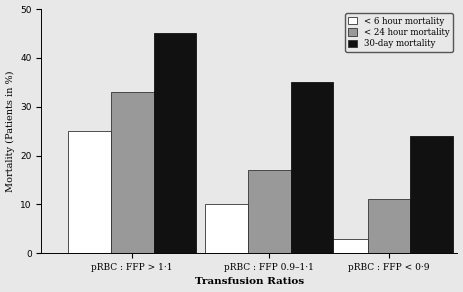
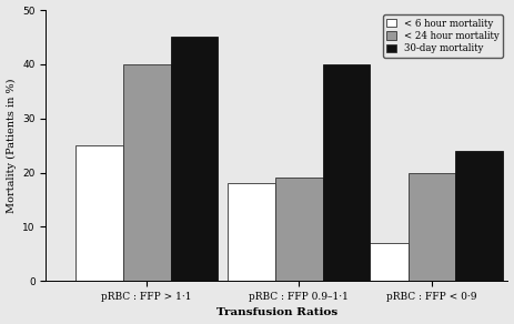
< 24 hour mortality/pRBC : FFP > 1·1: 33 -> 40
< 6 hour mortality/pRBC : FFP 0.9–1·1: 10 -> 18
< 24 hour mortality/pRBC : FFP 0.9–1·1: 17 -> 19
30-day mortality/pRBC : FFP 0.9–1·1: 35 -> 40
< 6 hour mortality/pRBC : FFP < 0·9: 3 -> 7
< 24 hour mortality/pRBC : FFP < 0·9: 11 -> 20
